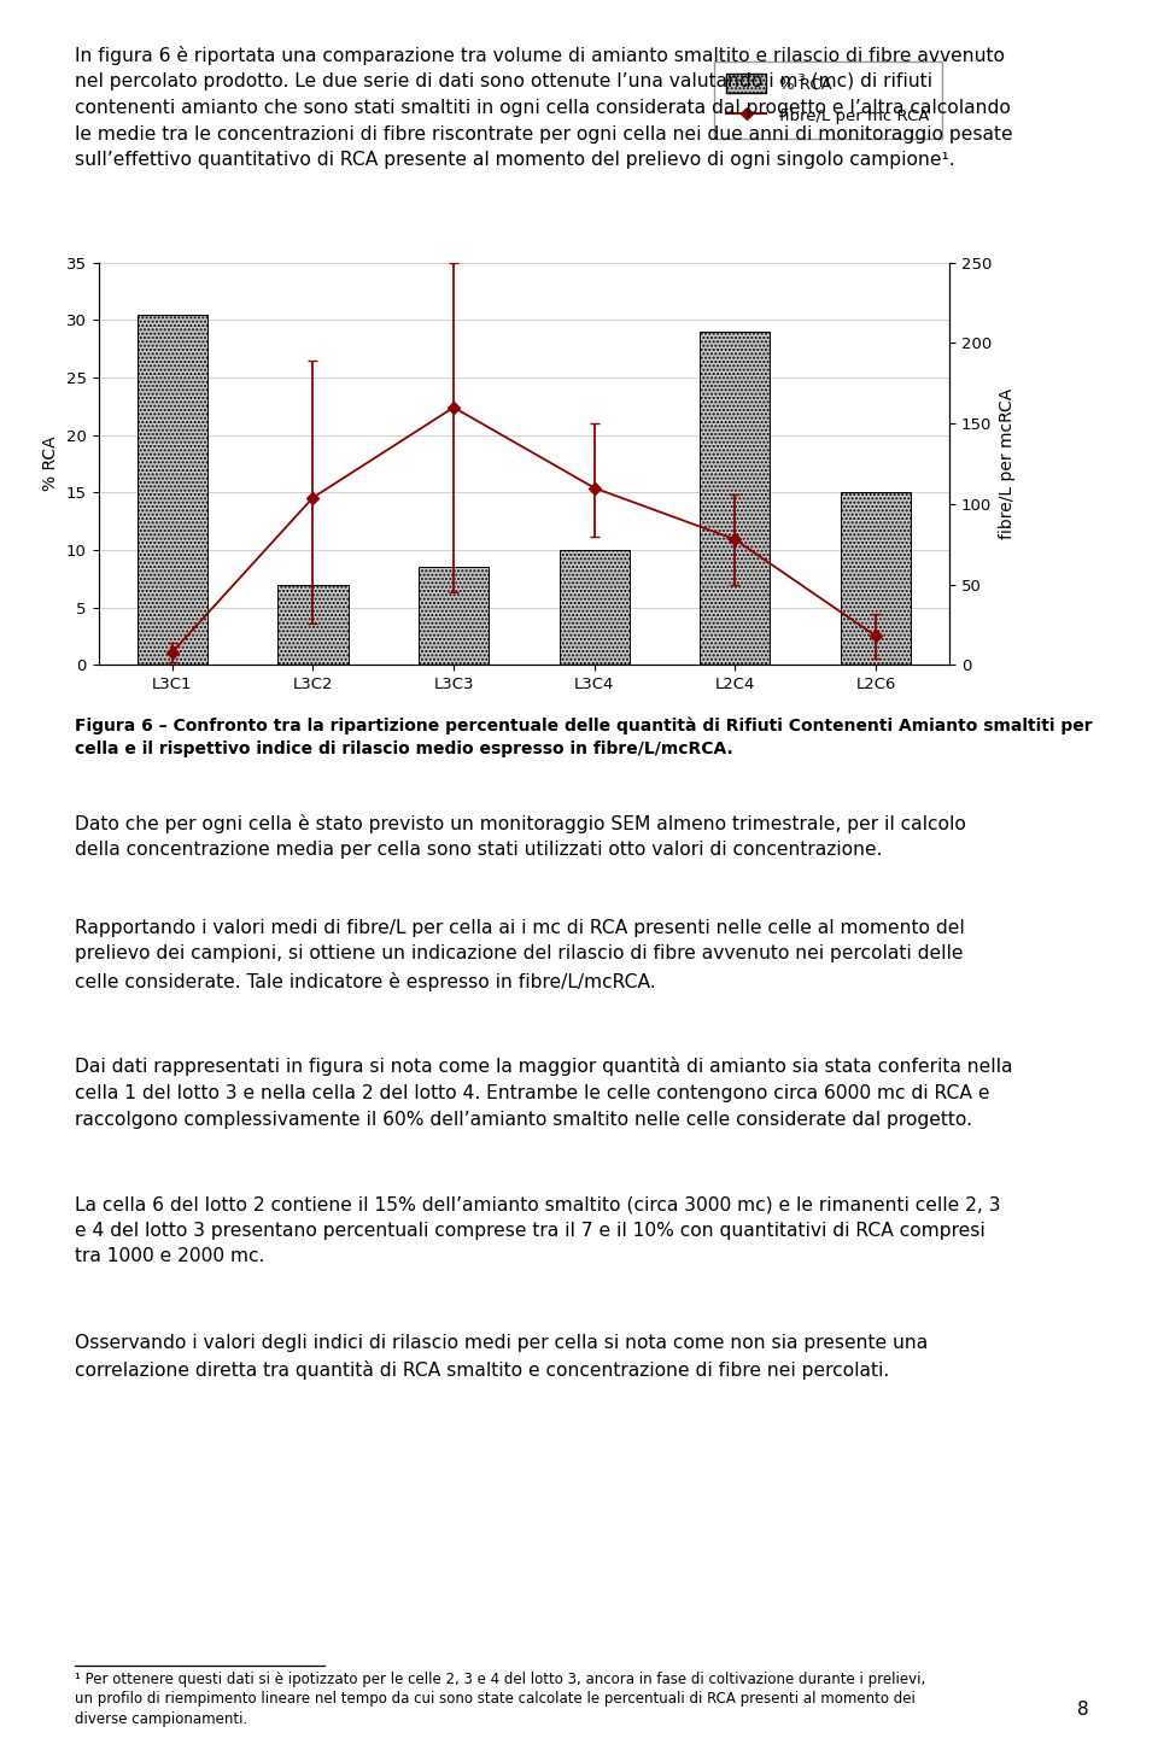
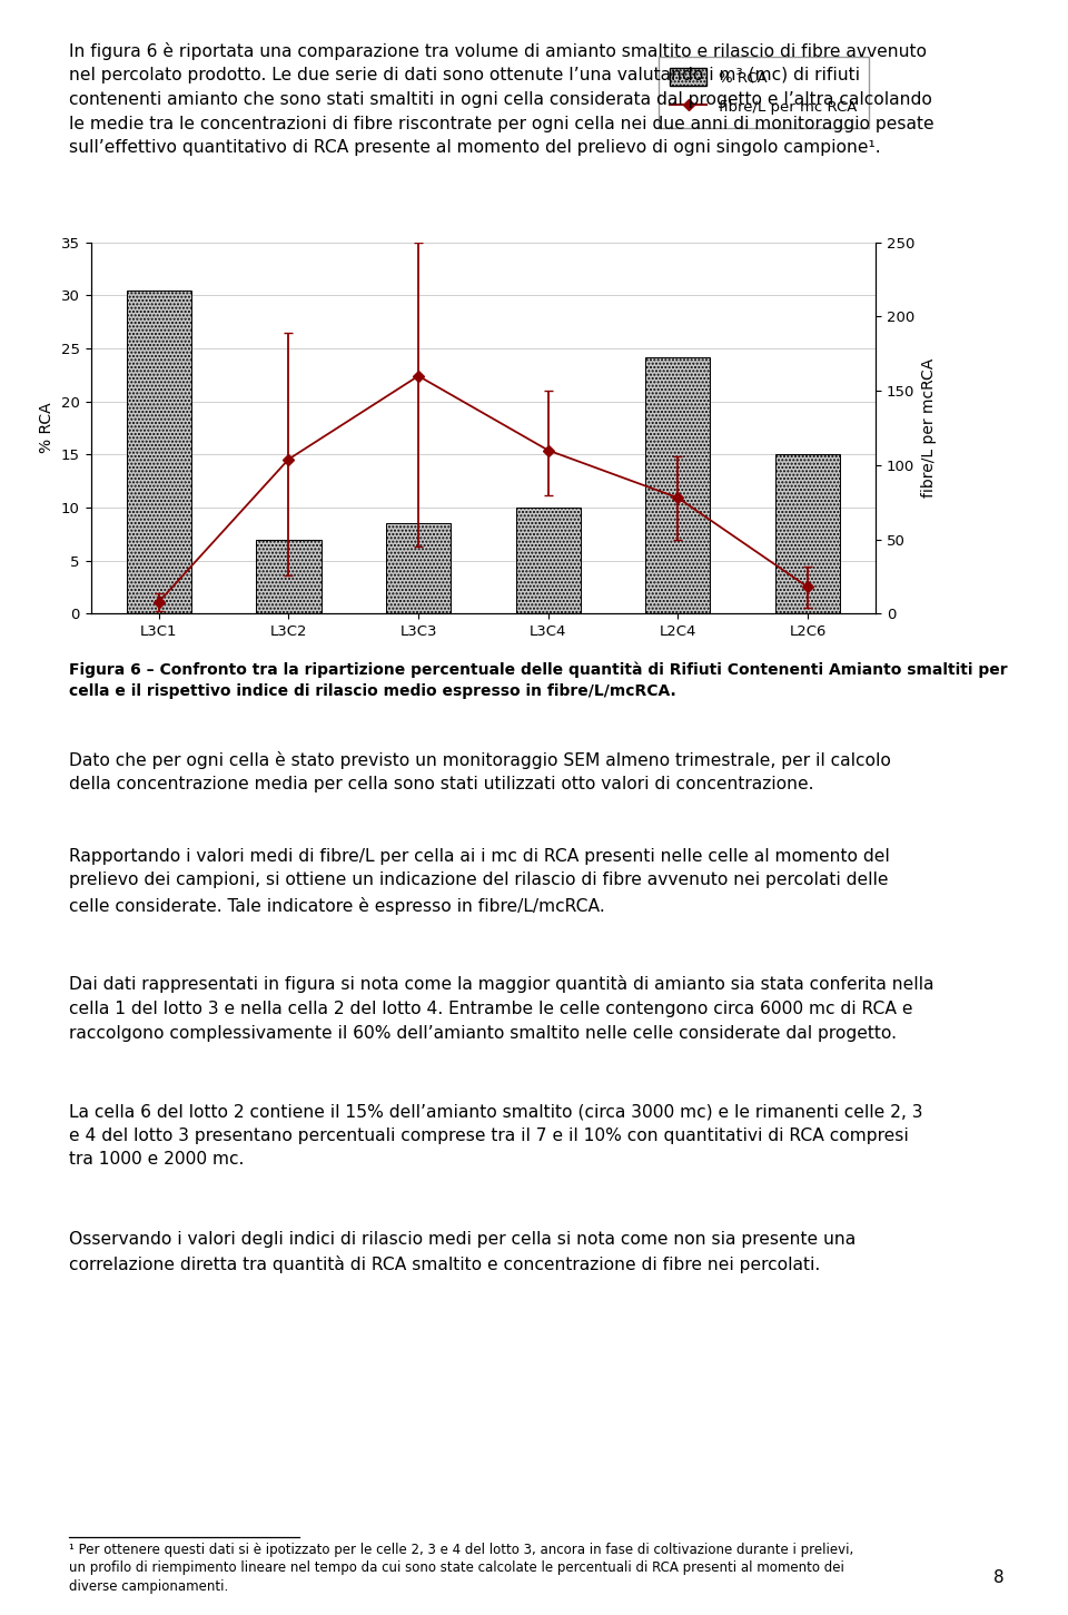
% RCA/L2C4: 29.0 -> 24.2
